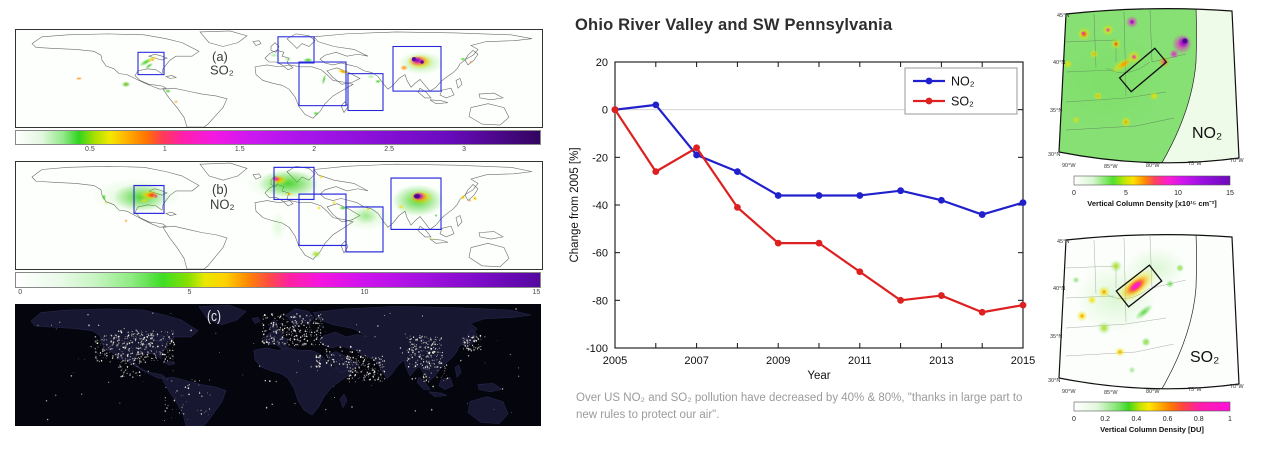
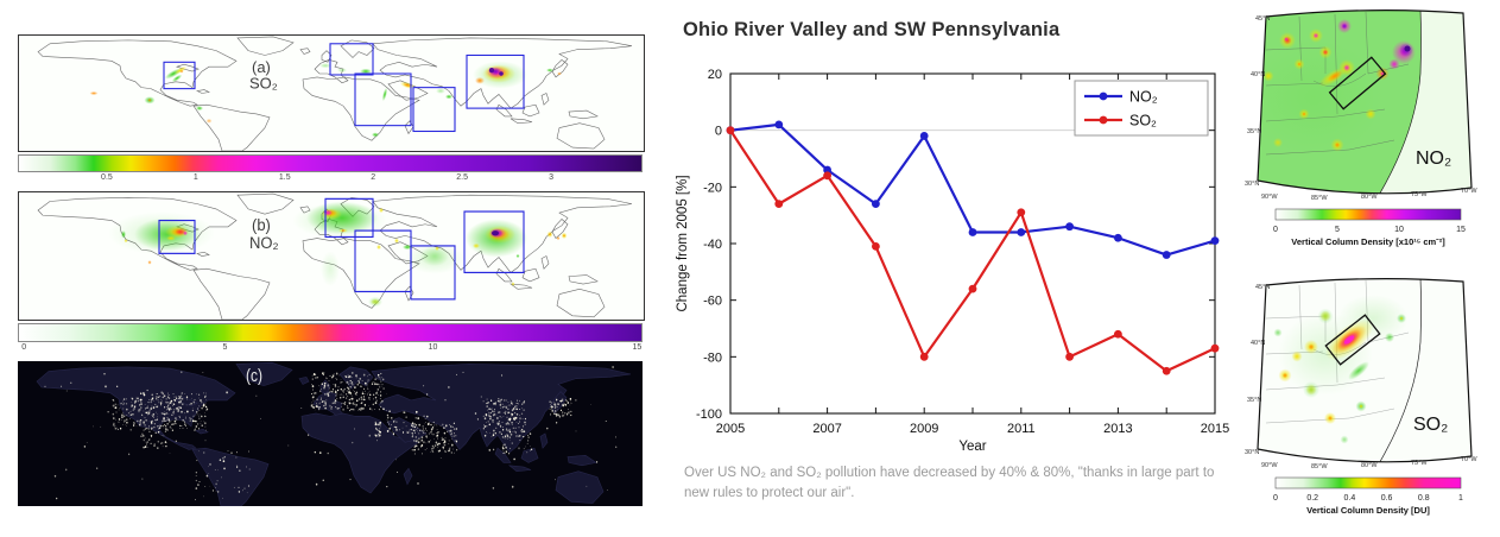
NO₂/2007: -19 -> -14
NO₂/2009: -36 -> -2
SO₂/2009: -56 -> -80
SO₂/2011: -68 -> -29
SO₂/2013: -78 -> -72
SO₂/2015: -82 -> -77
